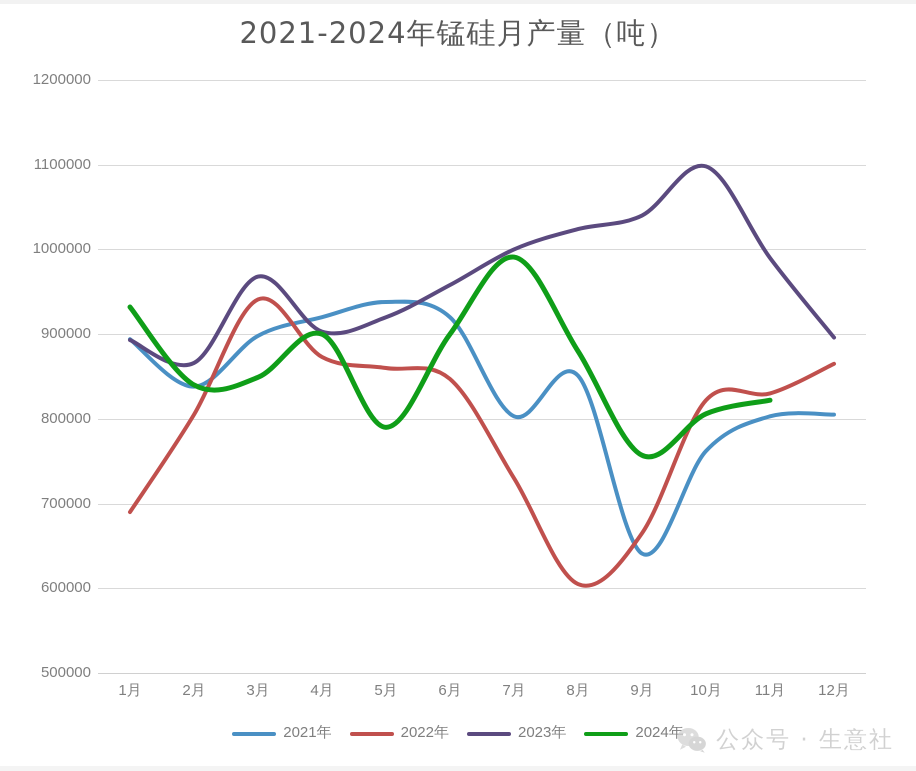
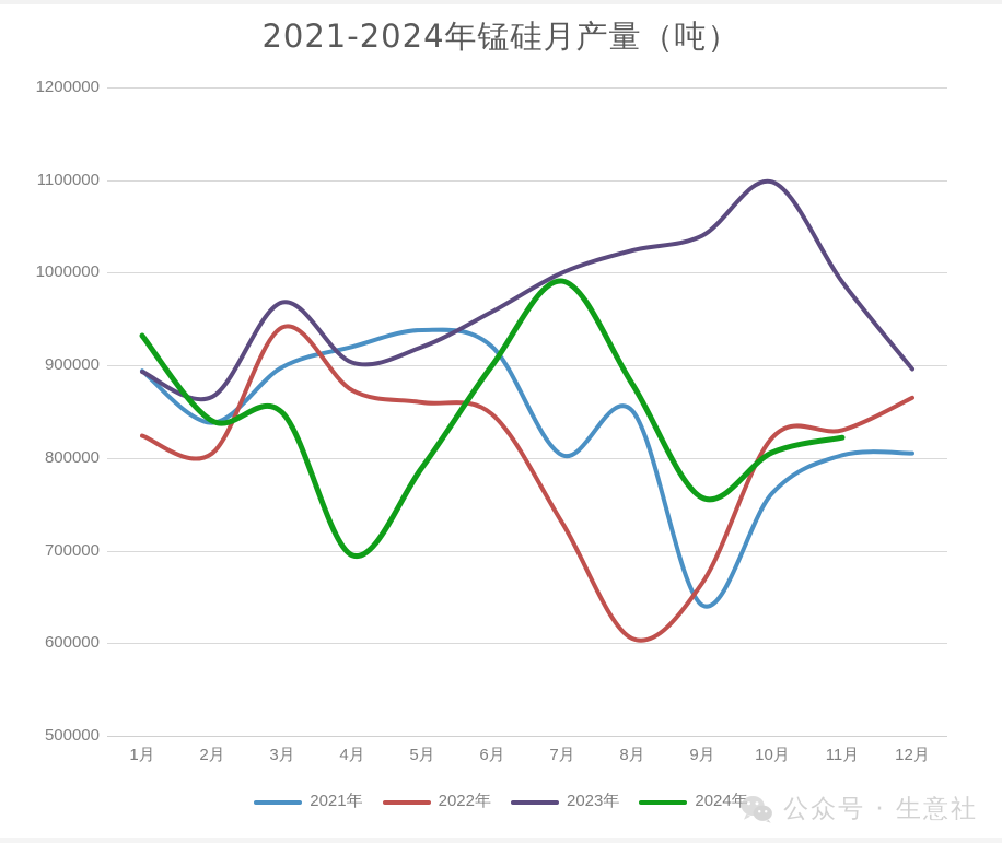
2022年/1月: 690000 -> 820000
2024年/4月: 900000 -> 700000
